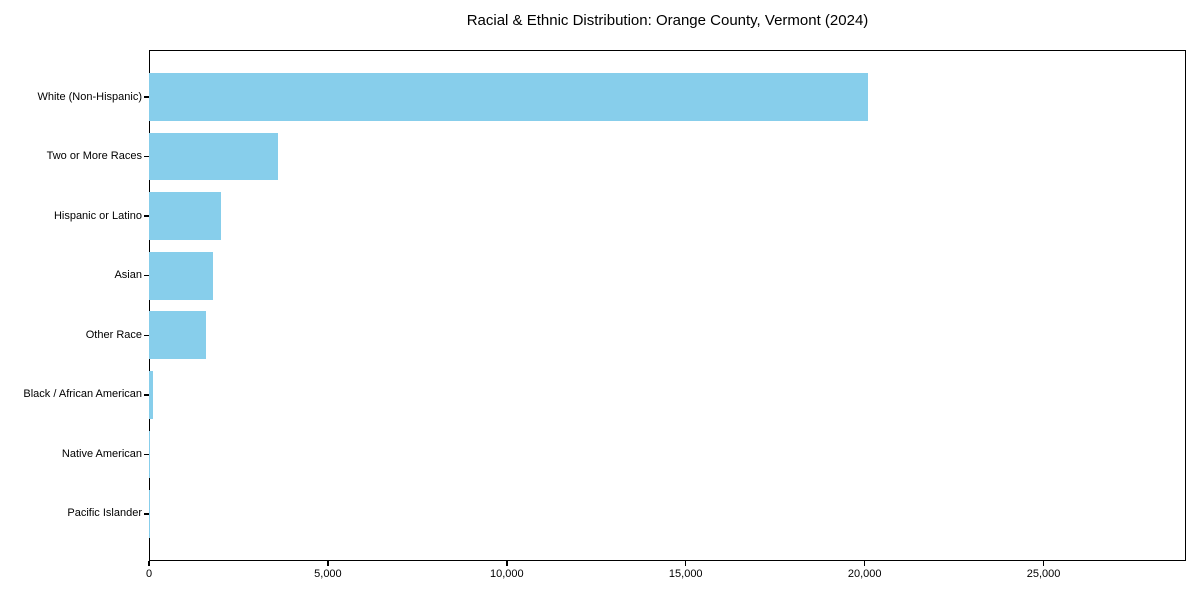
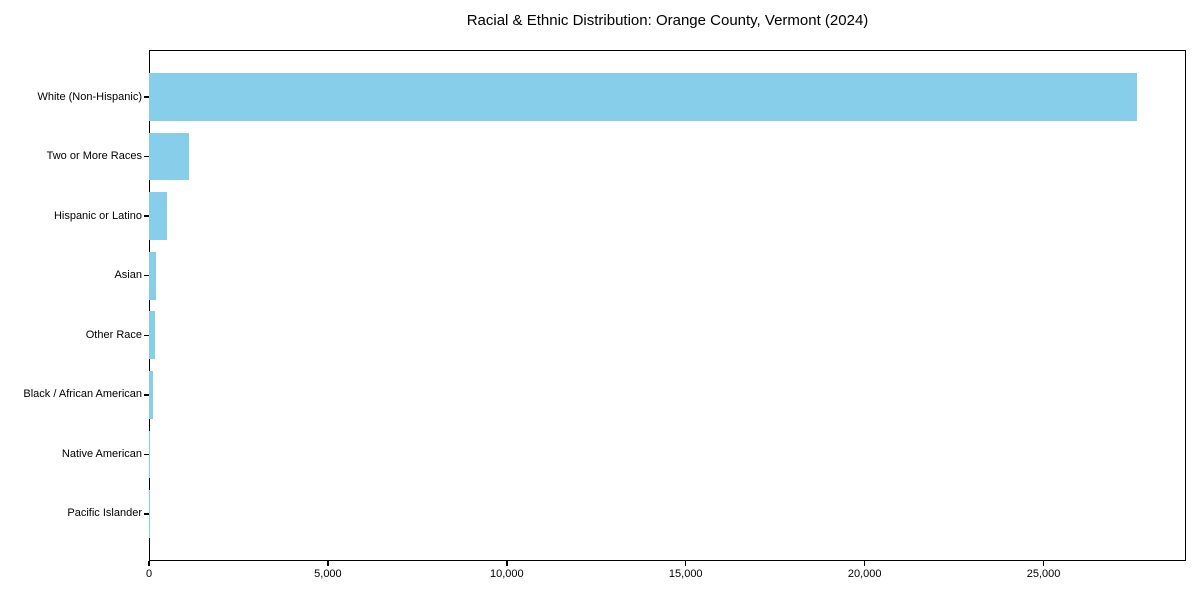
White (Non-Hispanic): 20100 -> 27600
Two or More Races: 3600 -> 1100
Hispanic or Latino: 2000 -> 500
Asian: 1800 -> 200
Other Race: 1600 -> 200
